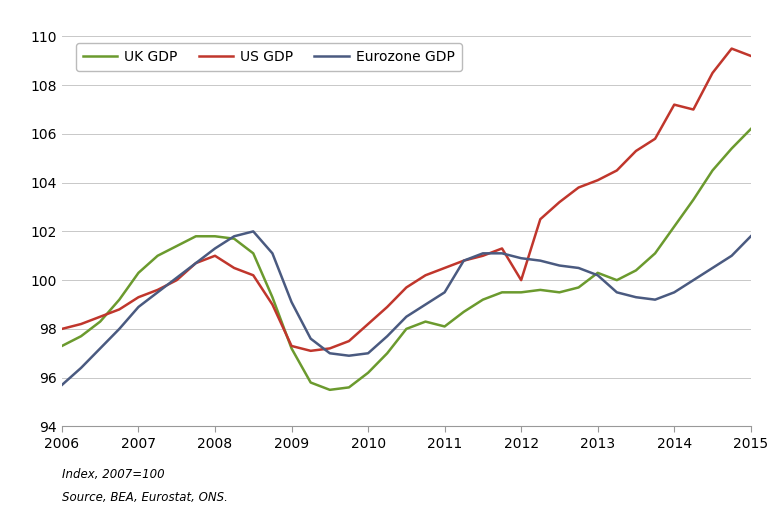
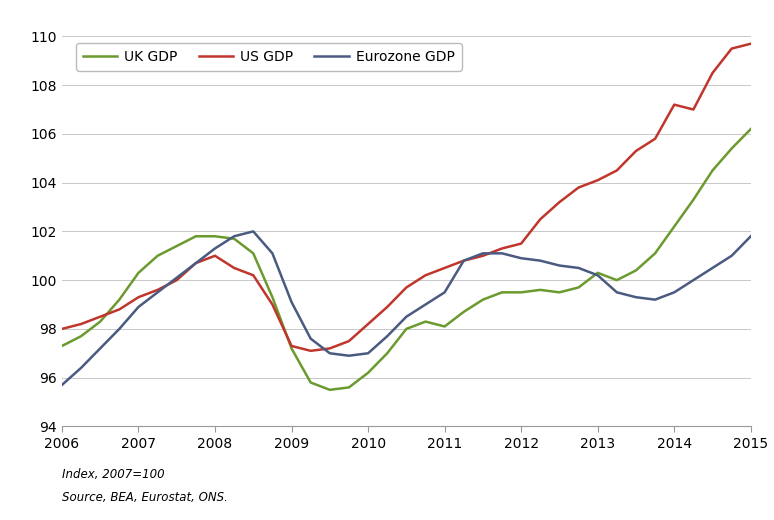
US GDP/2012: 100.0 -> 101.5
US GDP/2015: 109.2 -> 109.7
